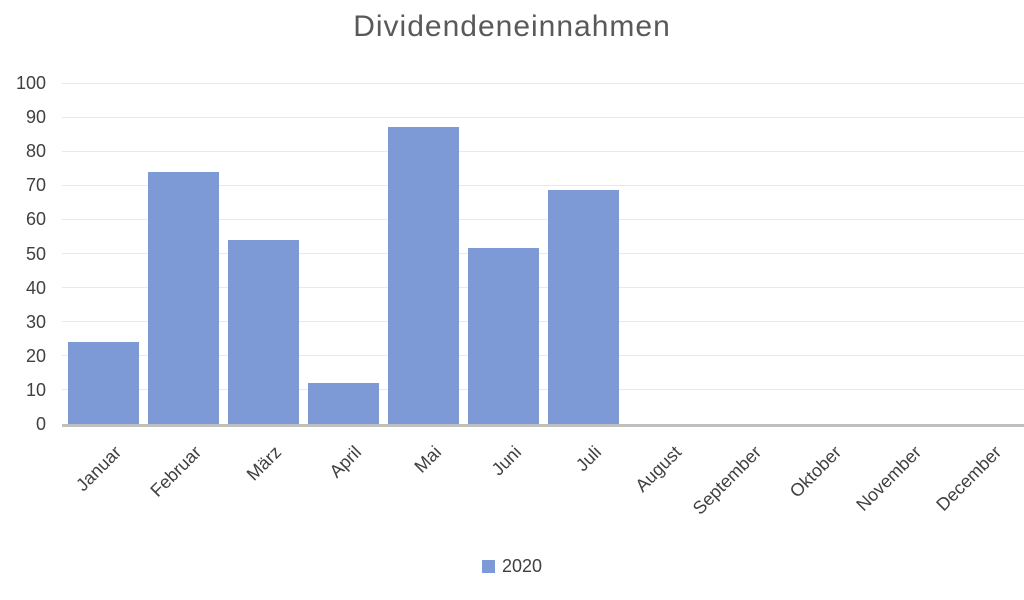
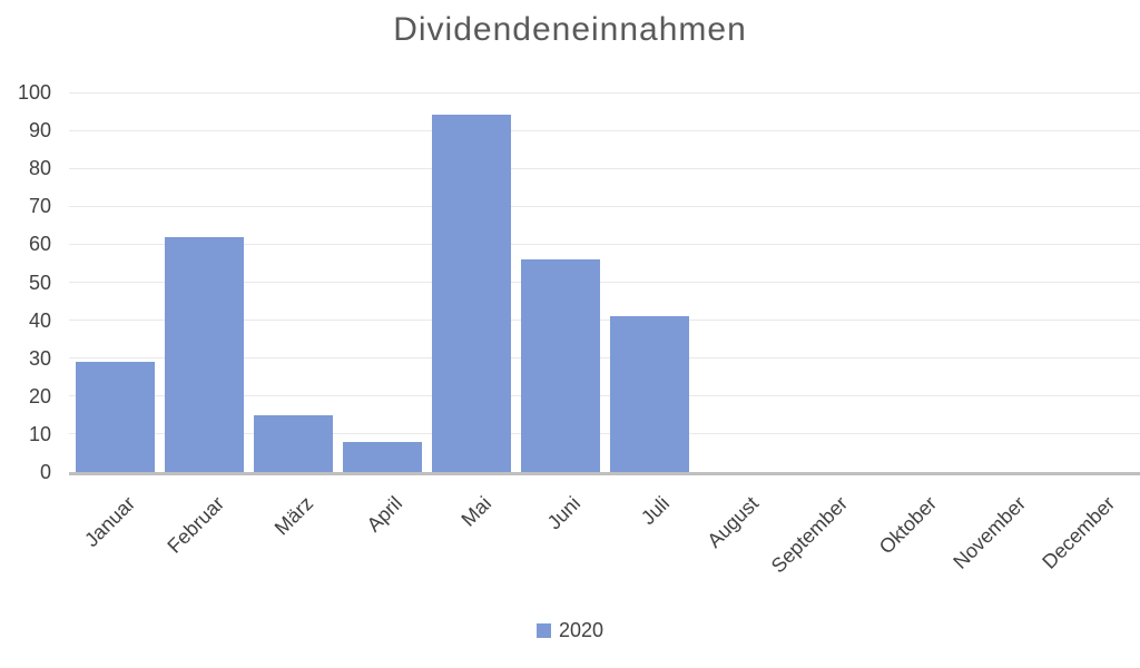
Januar: 24 -> 29
Februar: 74 -> 62
März: 54 -> 15
April: 12 -> 8
Mai: 87 -> 94
Juni: 52 -> 56
Juli: 68 -> 41
